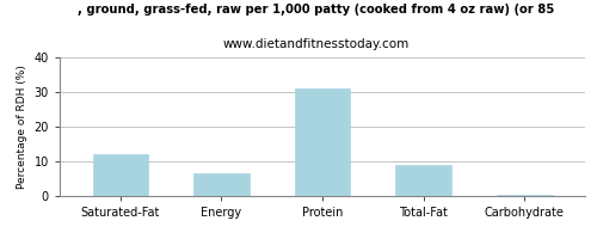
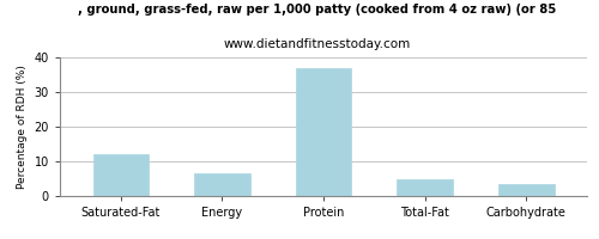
Protein: 31.0 -> 37.0
Total-Fat: 9.0 -> 5.0
Carbohydrate: 0.3 -> 3.5
